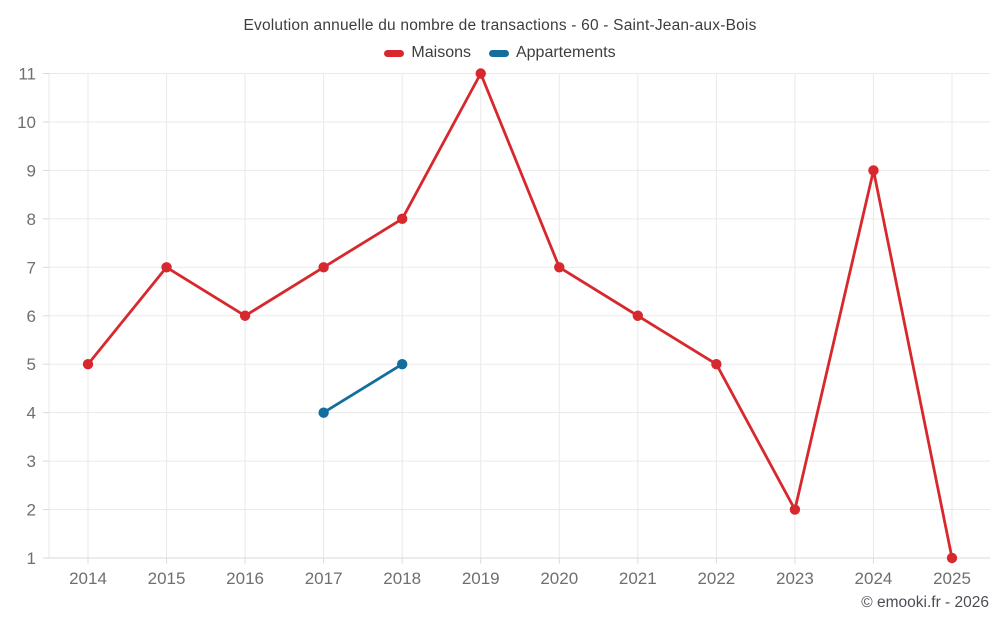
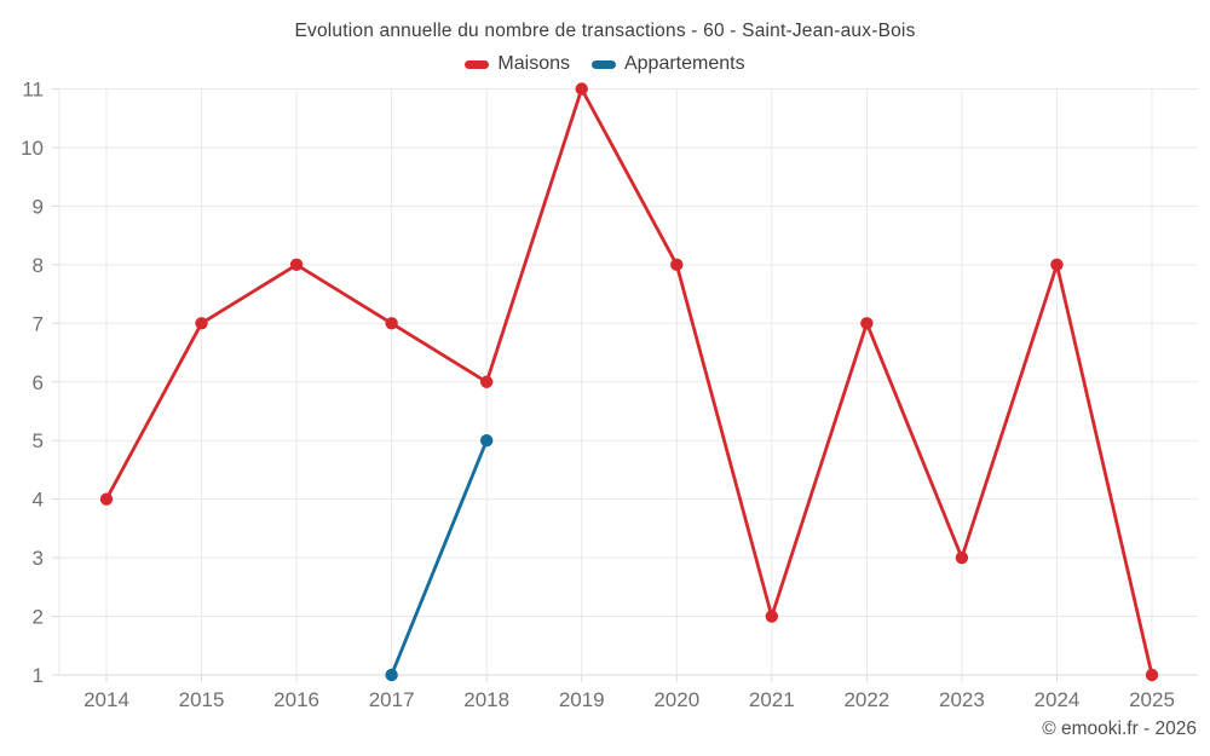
Maisons/2014: 5 -> 4
Maisons/2016: 6 -> 8
Appartements/2017: 4 -> 1
Maisons/2018: 8 -> 6
Maisons/2020: 7 -> 8
Maisons/2021: 6 -> 2
Maisons/2022: 5 -> 7
Maisons/2023: 2 -> 3
Maisons/2024: 9 -> 8
